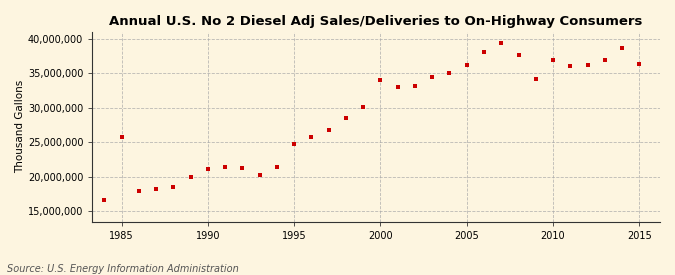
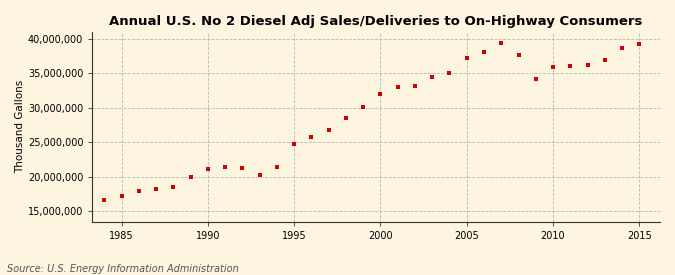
1985: 25,800,000 -> 17,200,000
2000: 34,000,000 -> 32,000,000
2005: 36,200,000 -> 37,200,000
2010: 37,000,000 -> 35,900,000
2015: 36,400,000 -> 39,200,000
